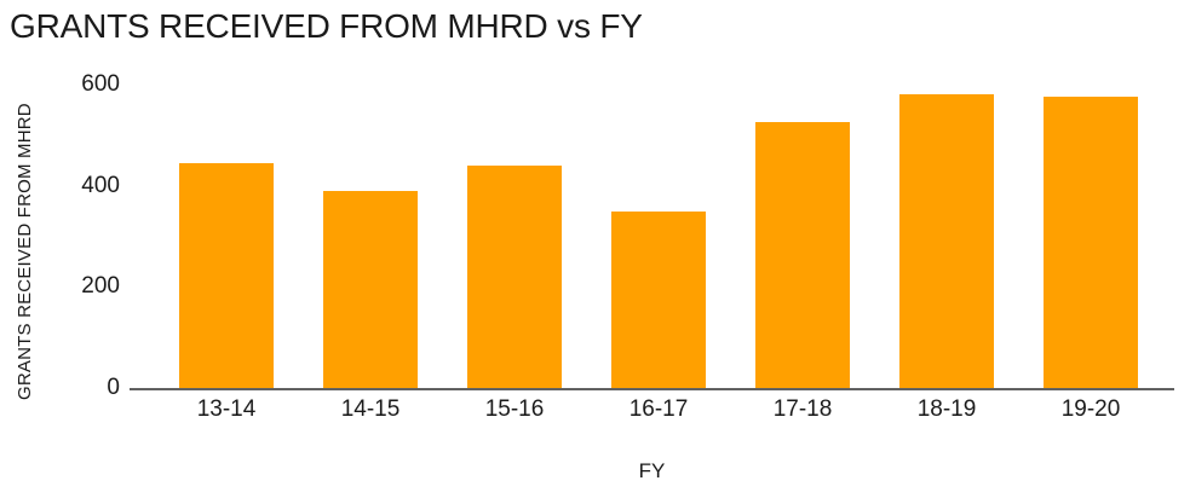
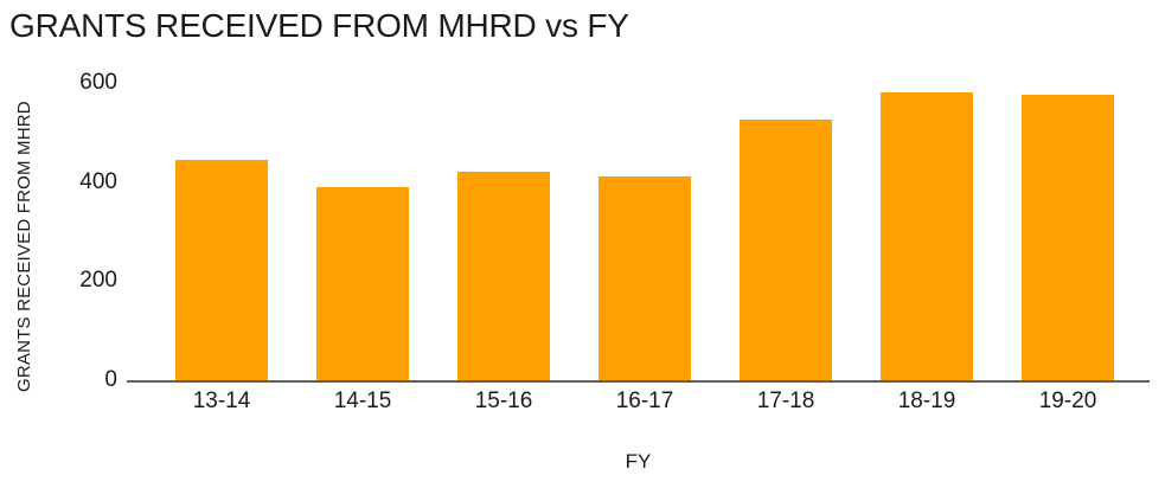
15-16: 440 -> 420
16-17: 350 -> 410
